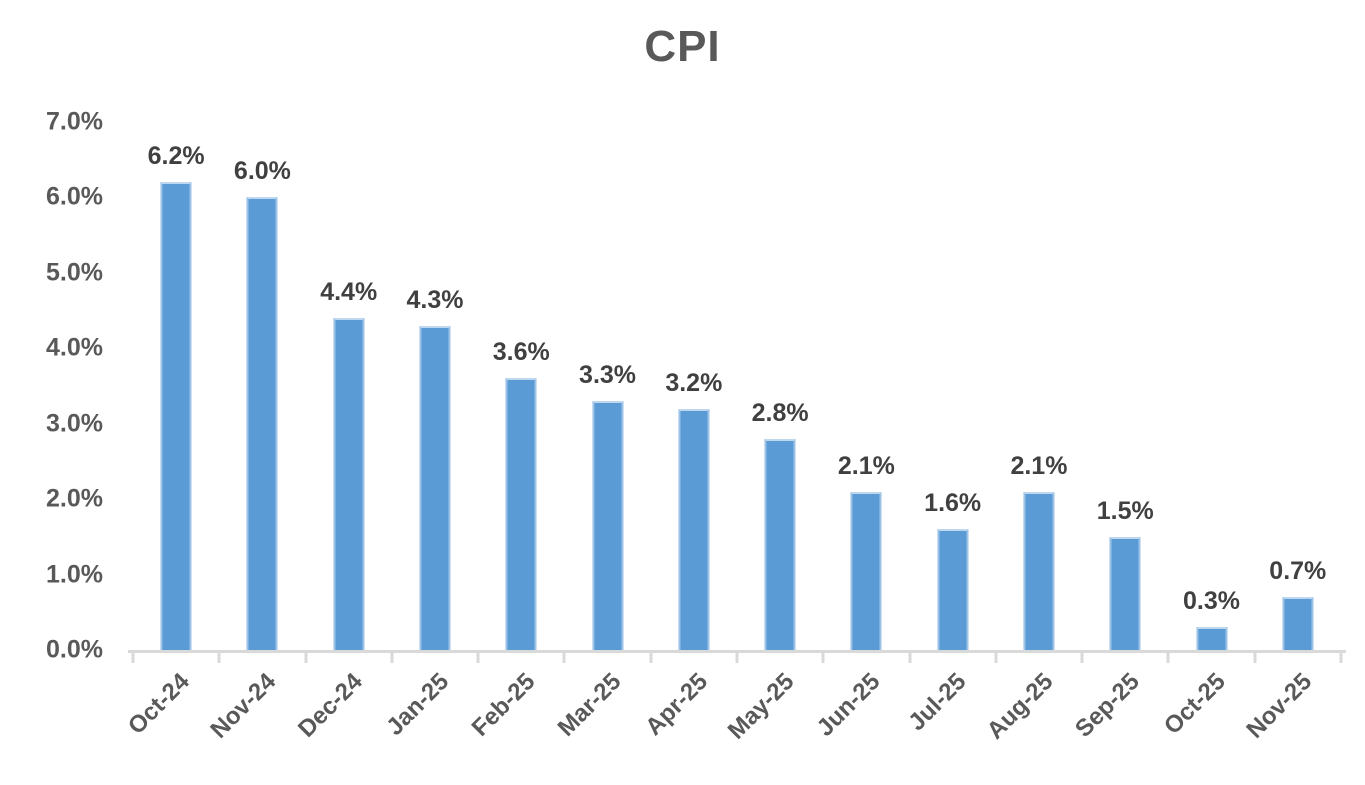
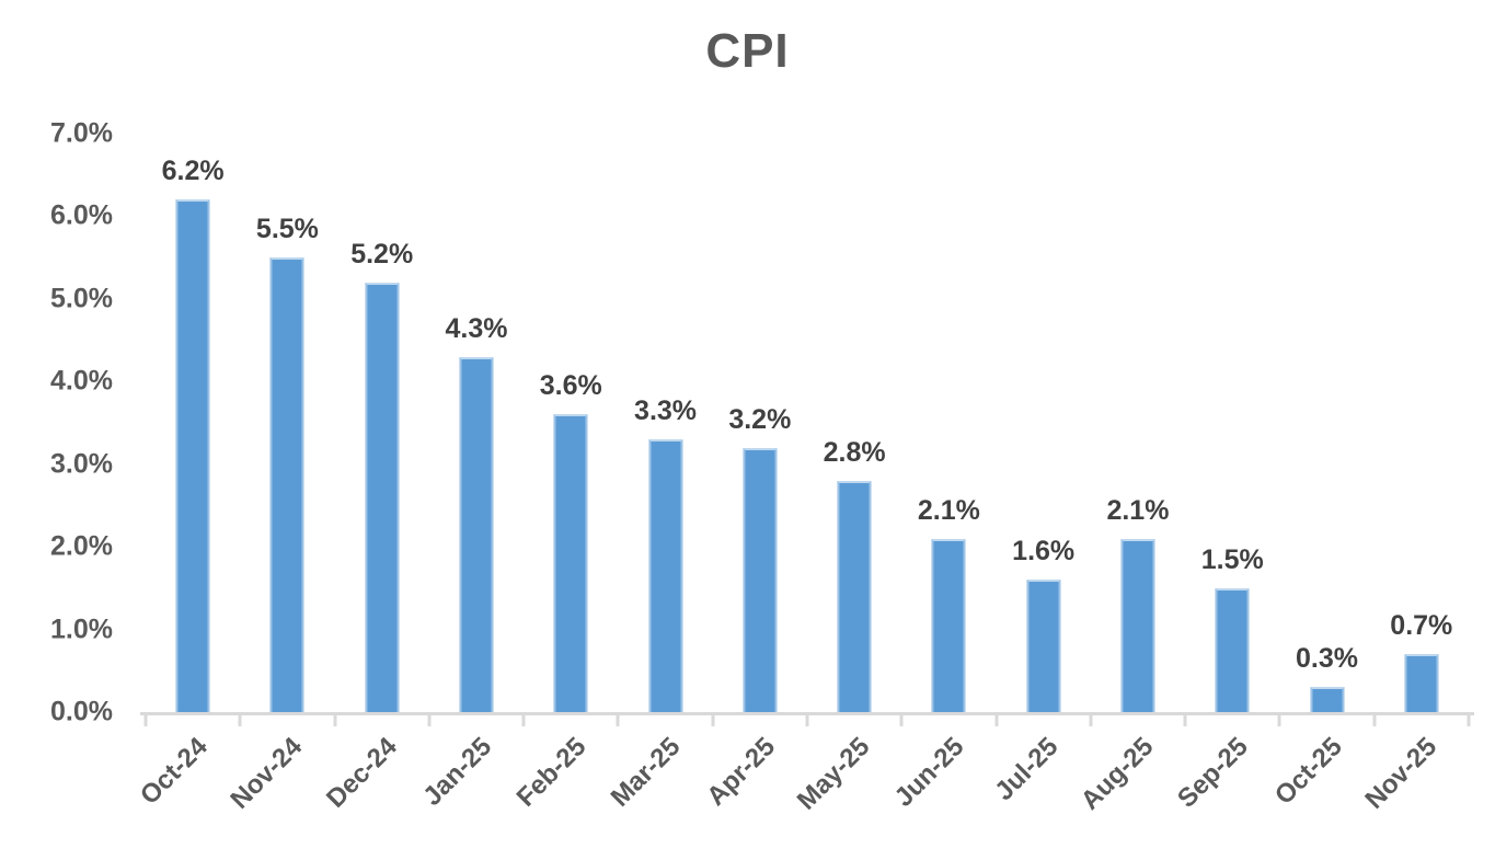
Nov-24: 6.0% -> 5.5%
Dec-24: 4.4% -> 5.2%
